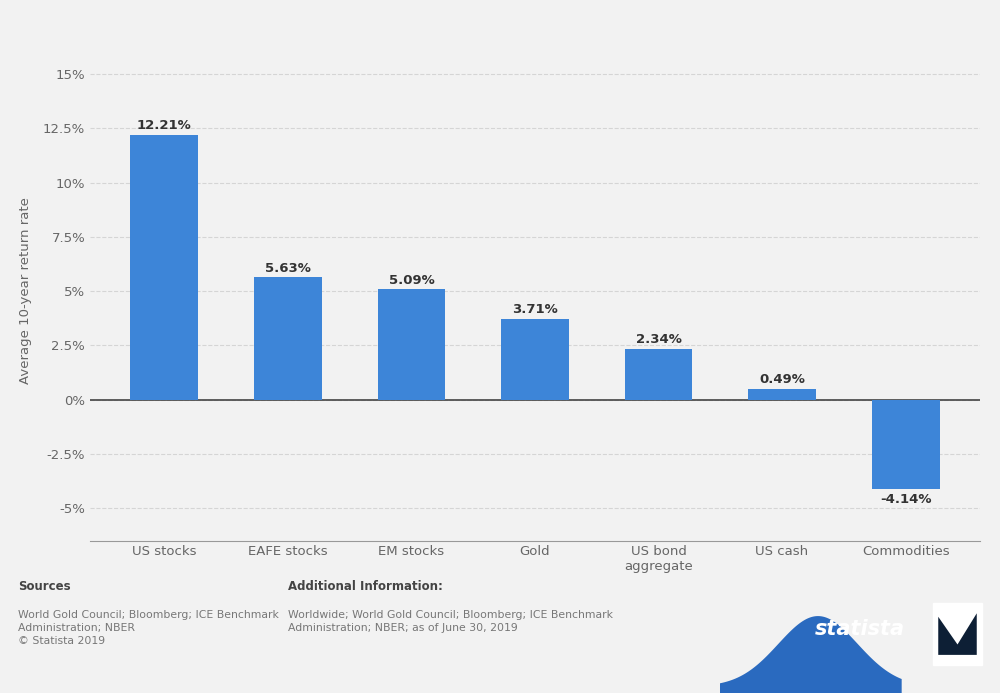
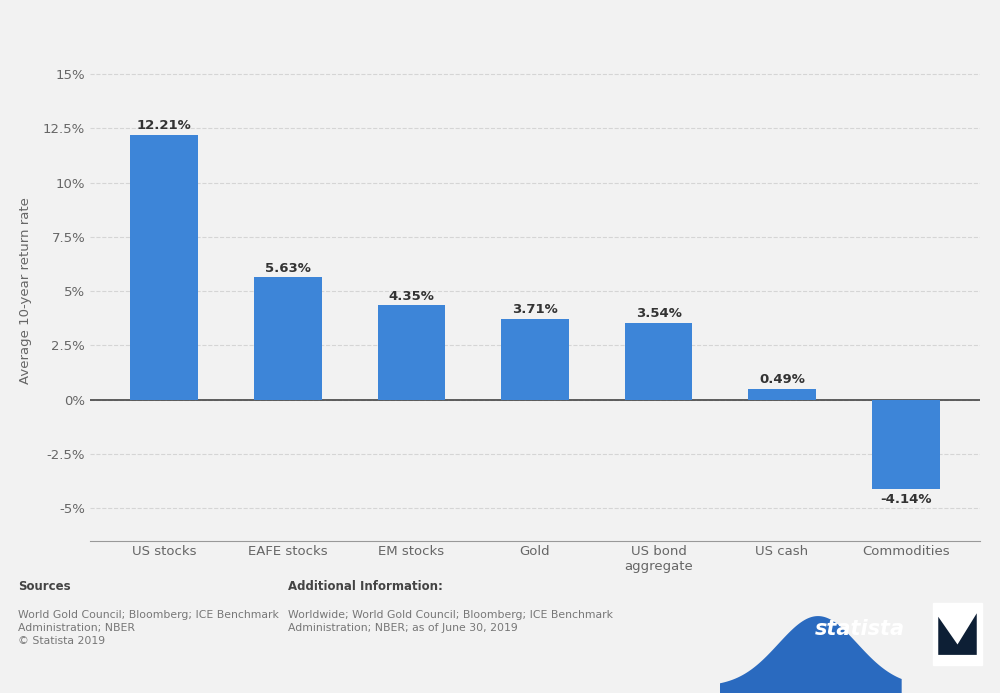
EM stocks: 5.09% -> 4.35%
US bond aggregate: 2.34% -> 3.54%
